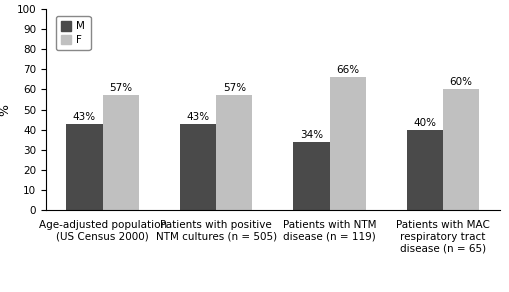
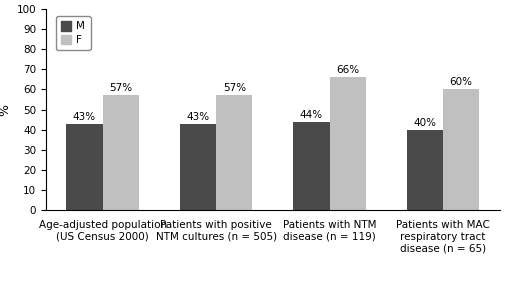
M/Patients with NTM disease (n = 119): 34% -> 44%
